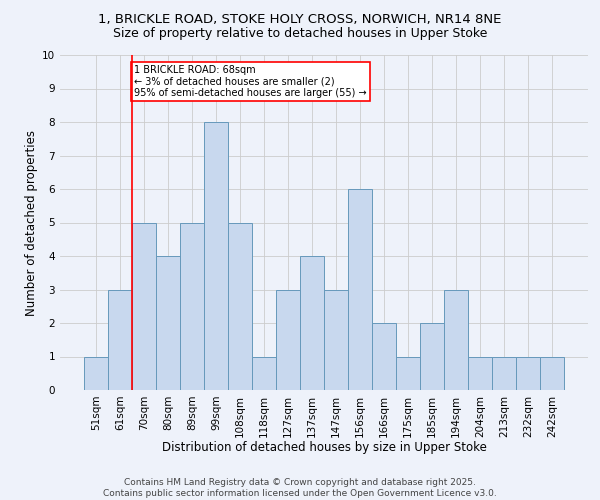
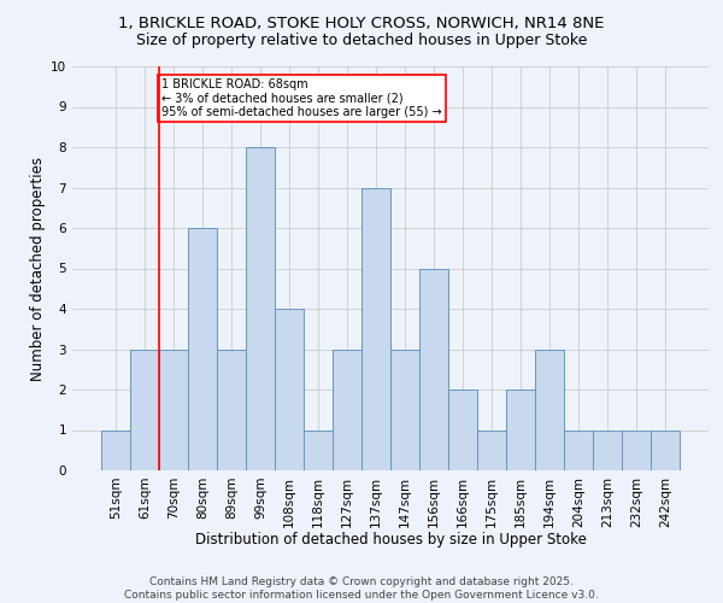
70sqm: 5 -> 3
80sqm: 4 -> 6
89sqm: 5 -> 3
108sqm: 5 -> 4
137sqm: 4 -> 7
156sqm: 6 -> 5
